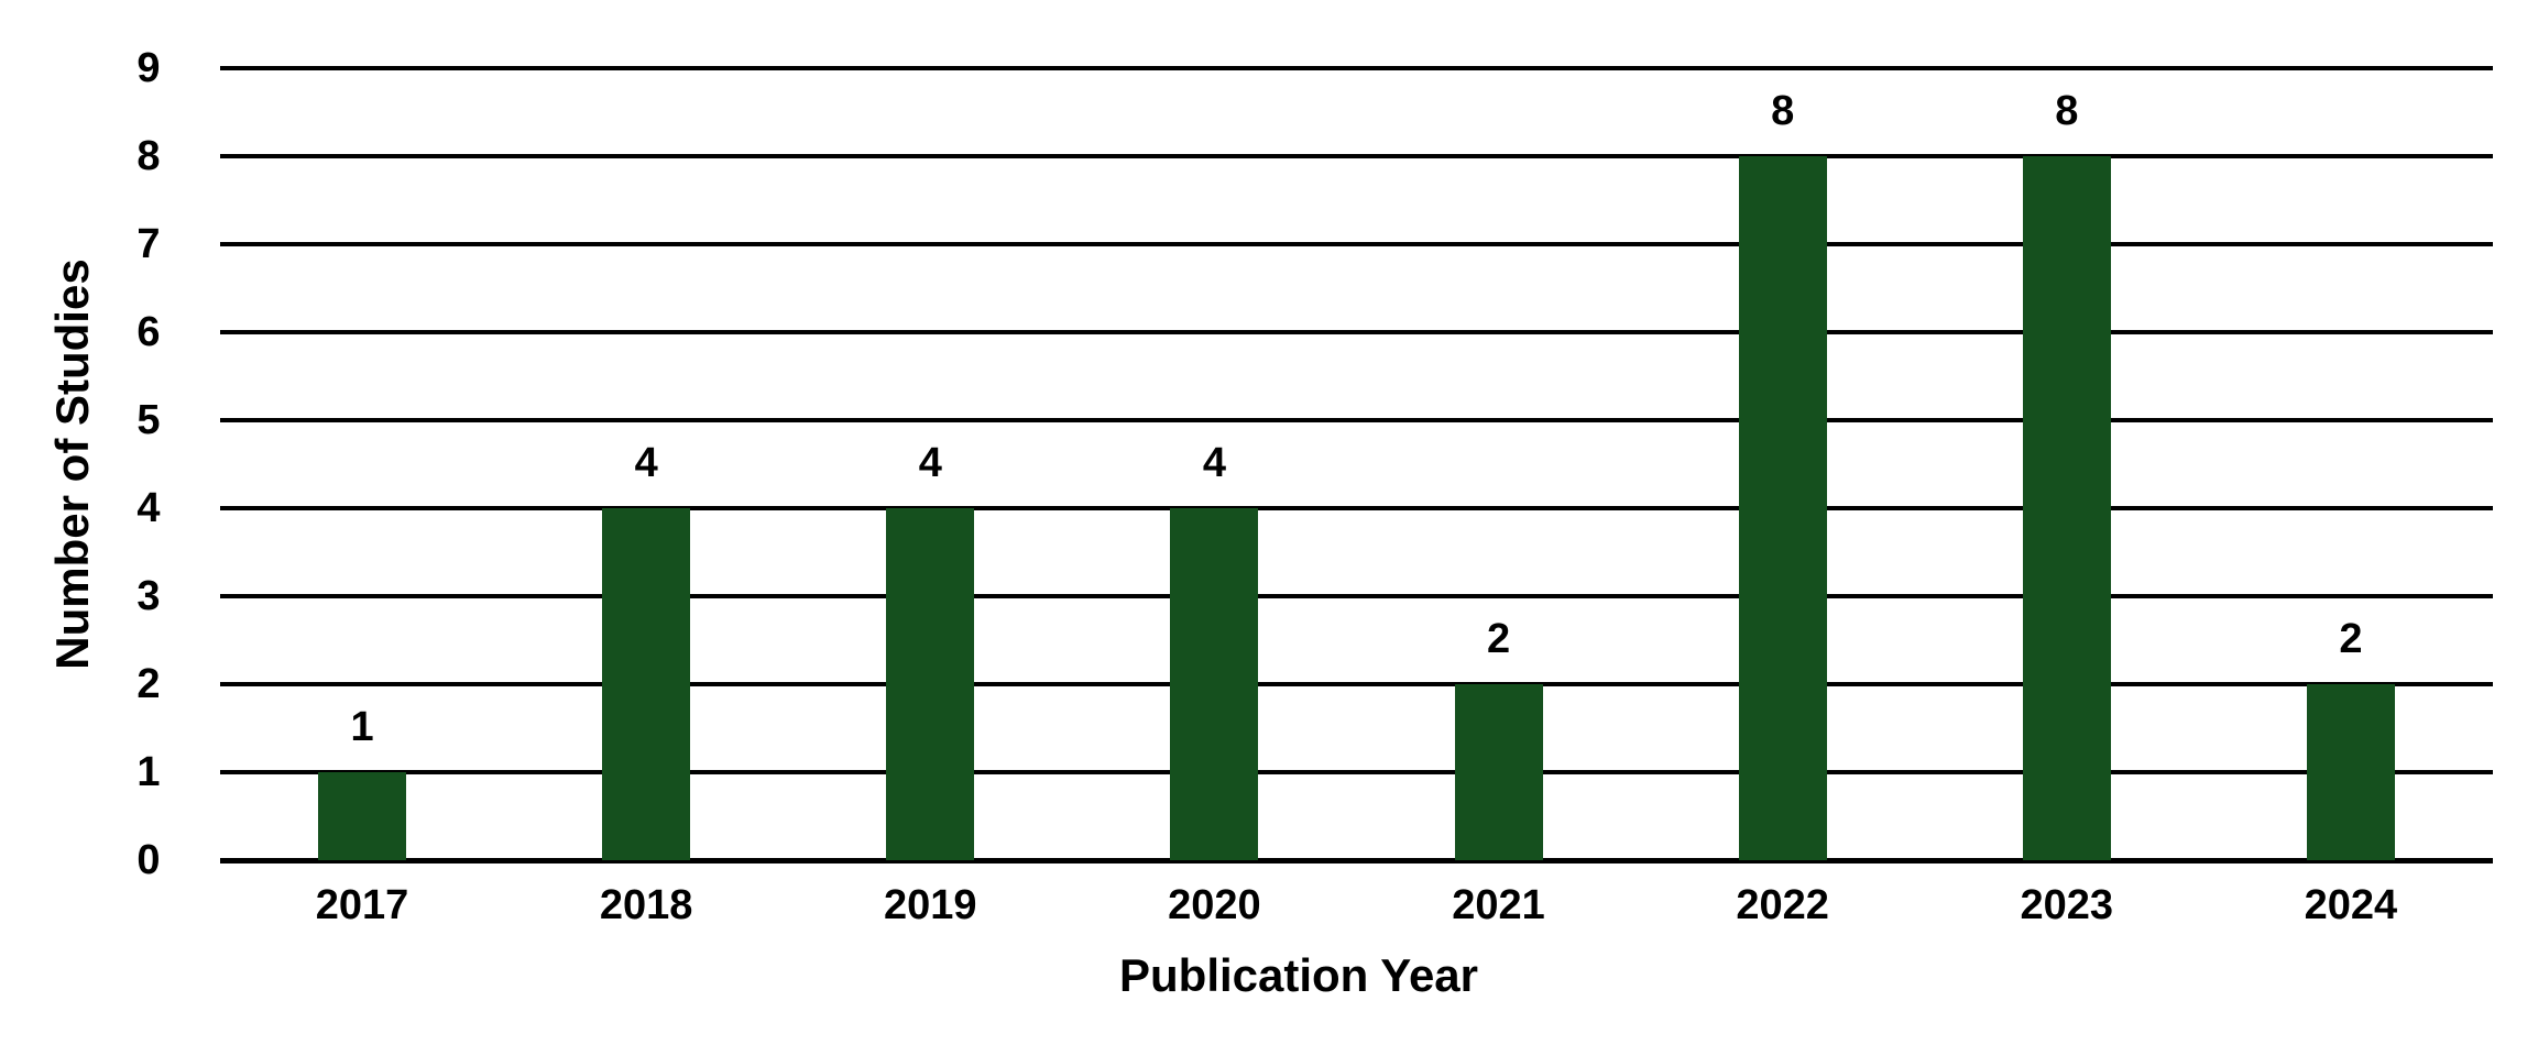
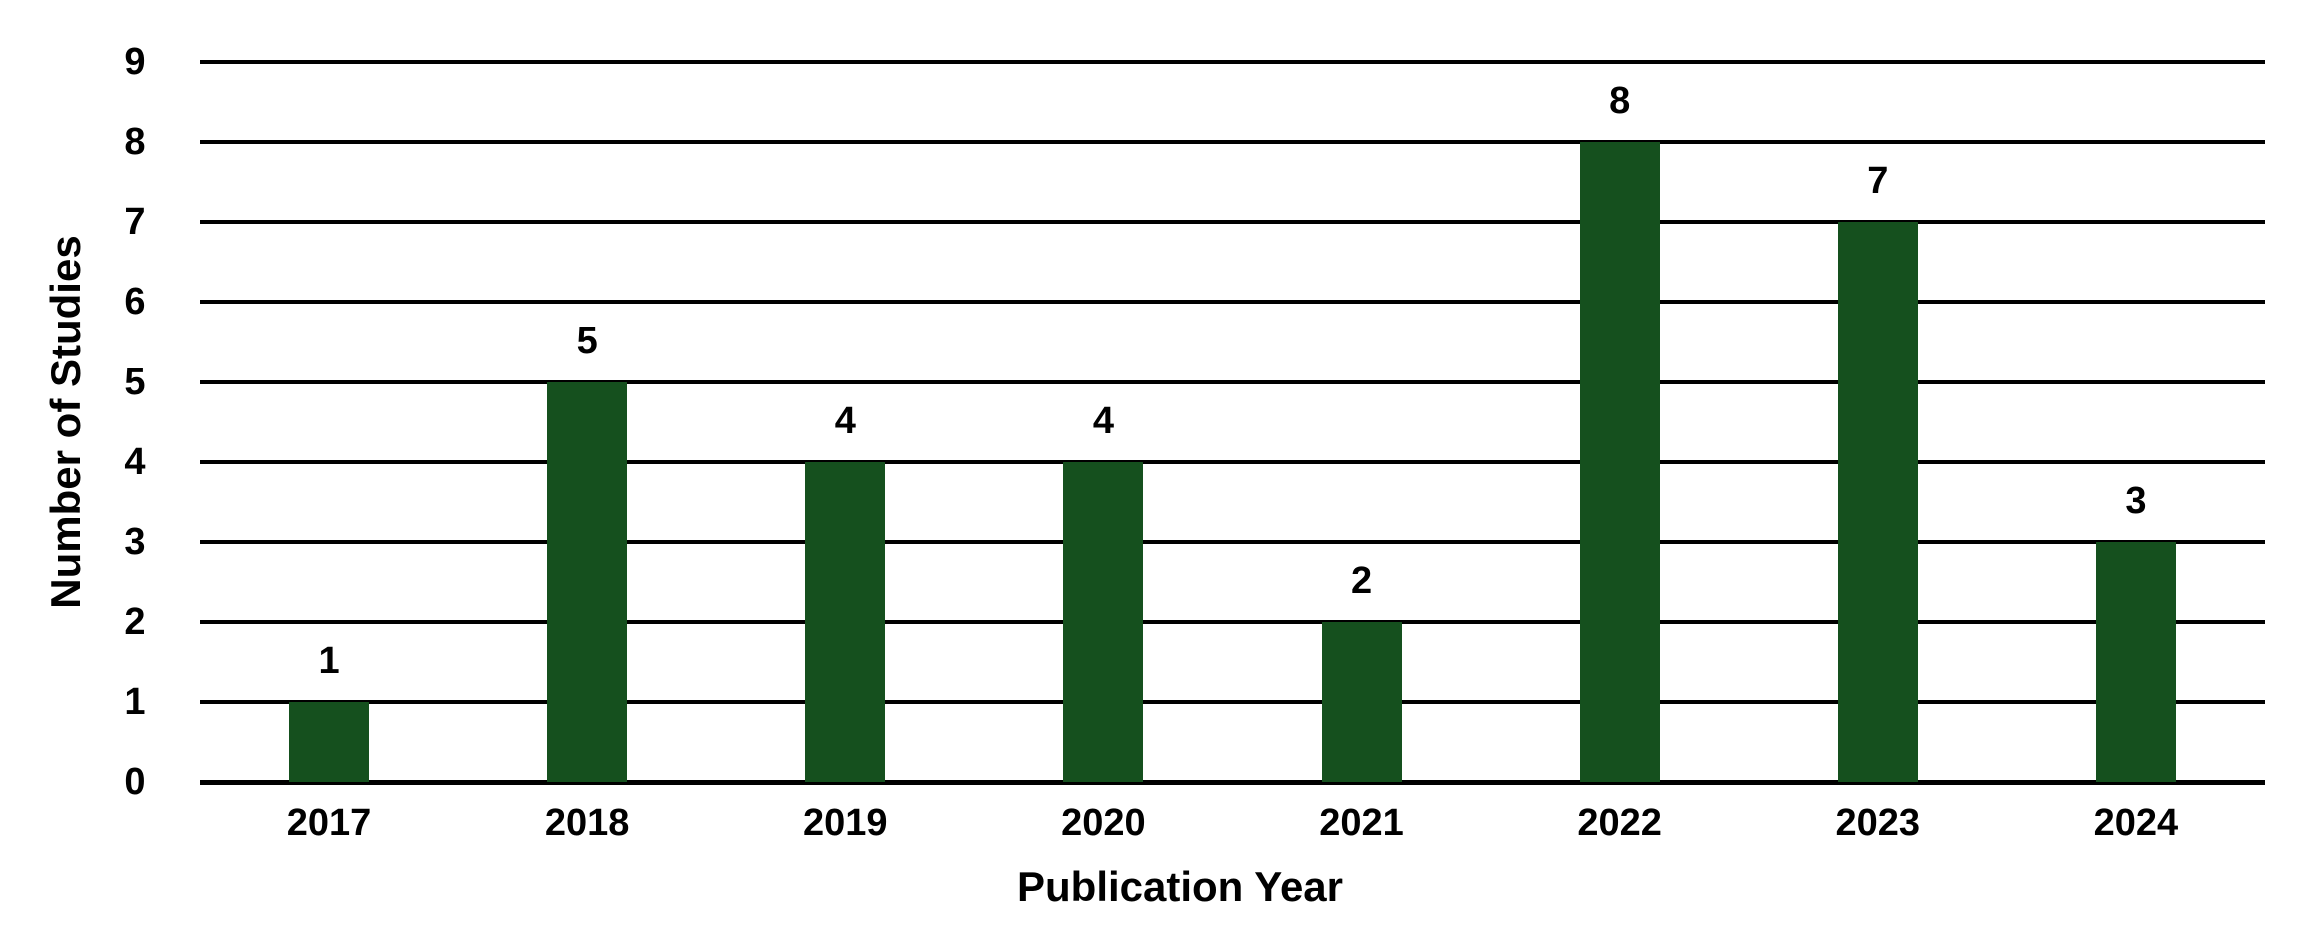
2018: 4 -> 5
2023: 8 -> 7
2024: 2 -> 3
